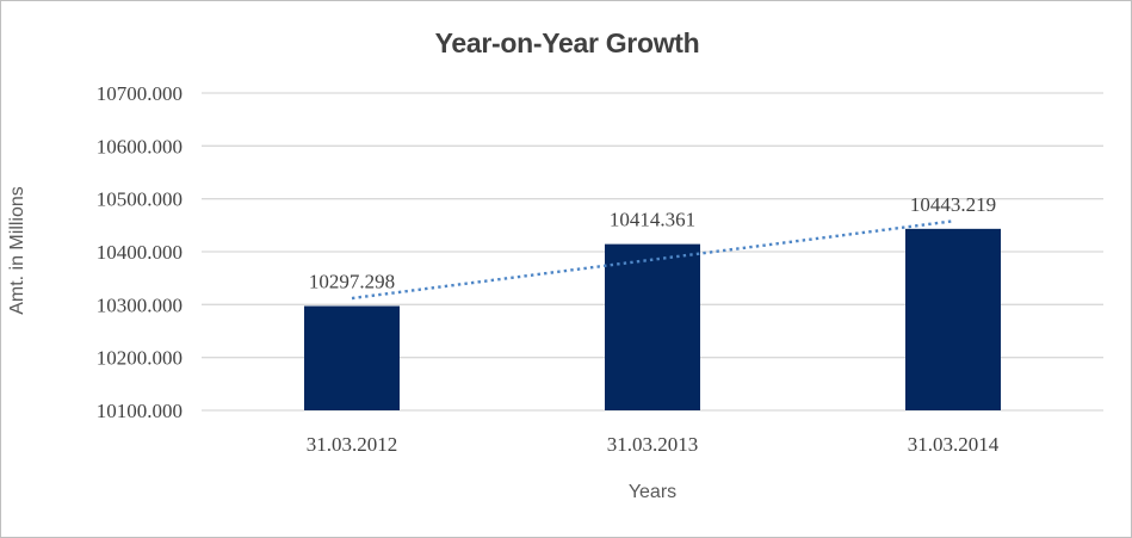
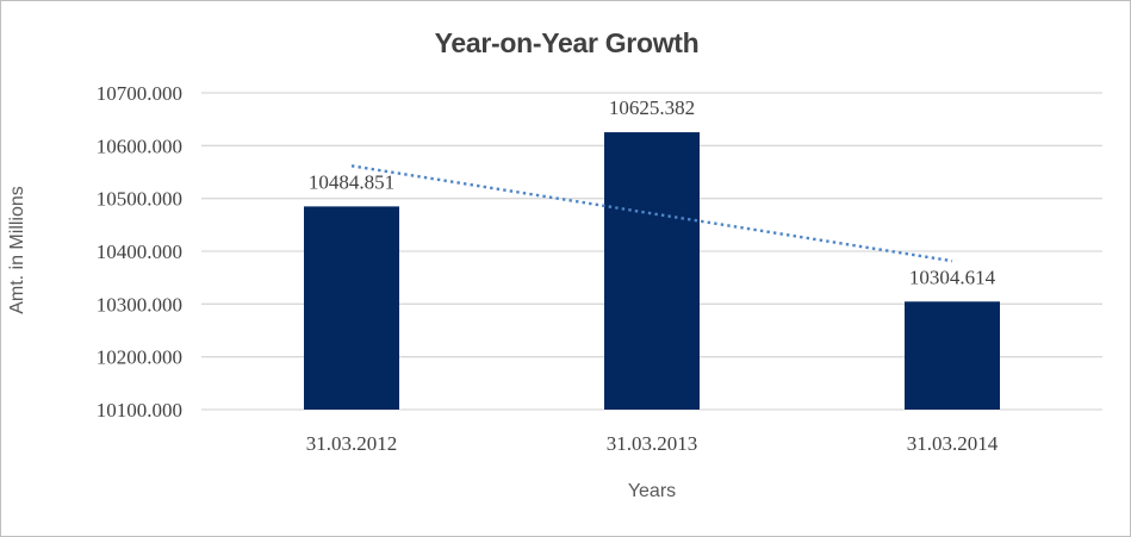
31.03.2012: 10297.298 -> 10484.851
31.03.2013: 10414.361 -> 10625.382
31.03.2014: 10443.219 -> 10304.614
